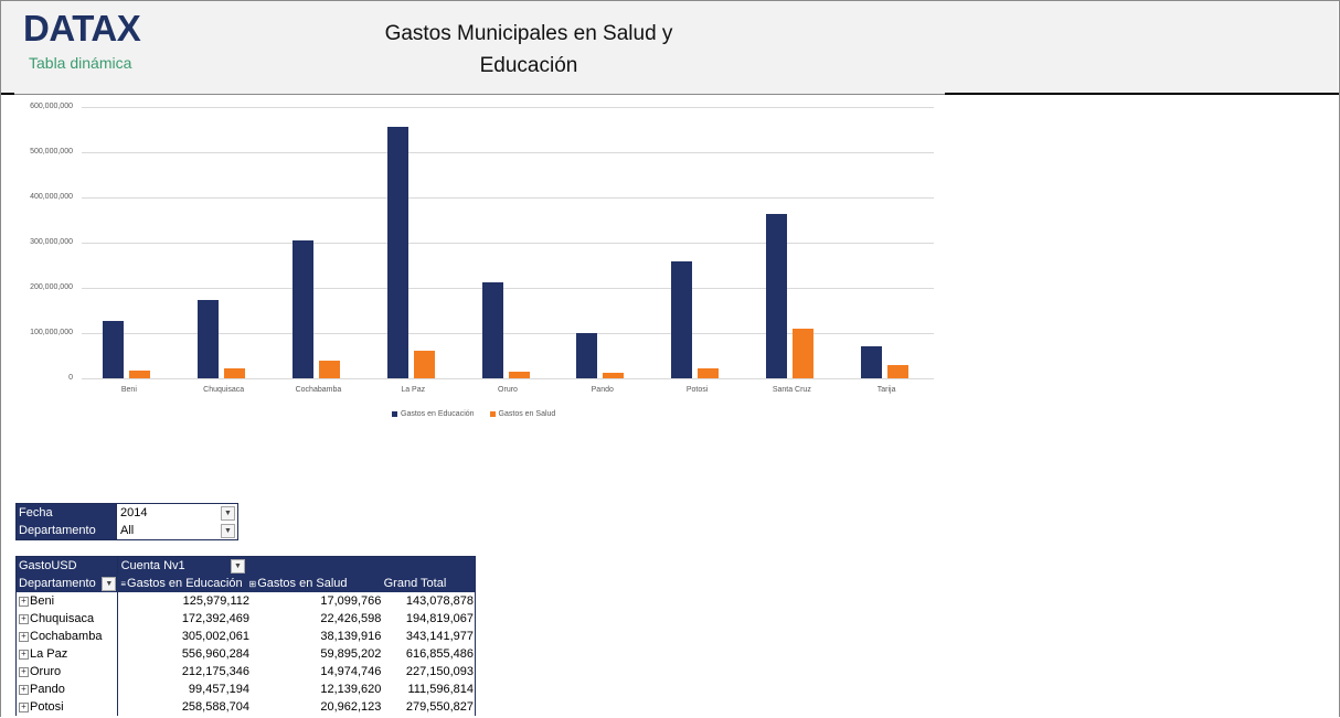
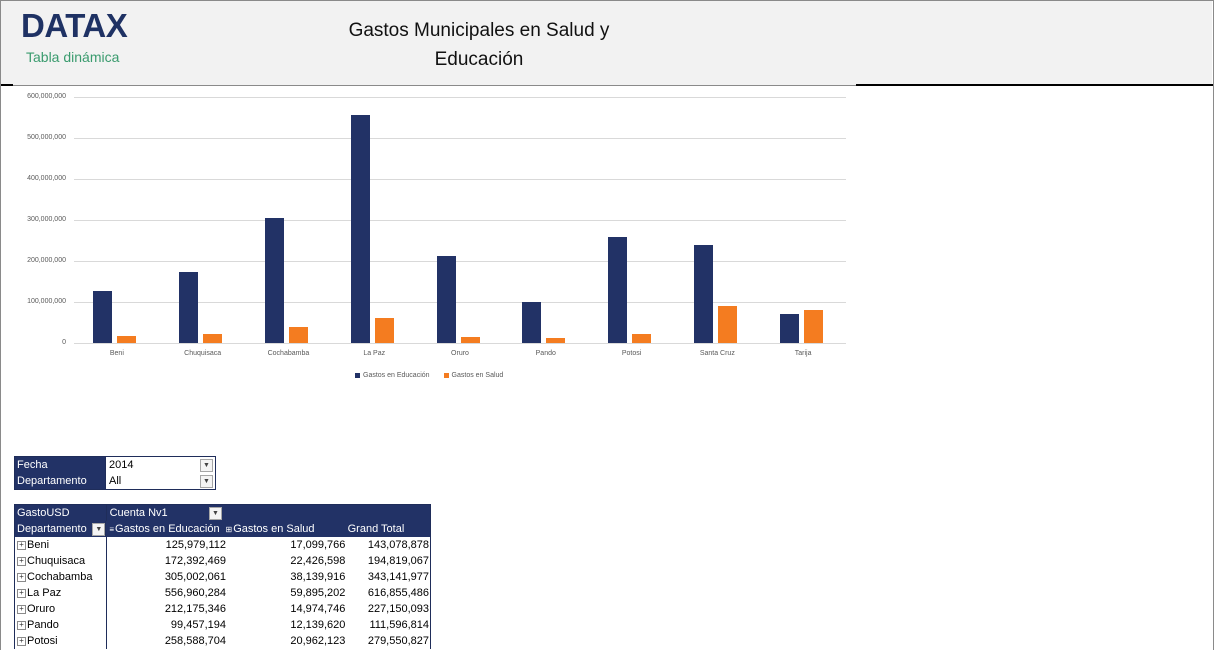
Gastos en Educación/Santa Cruz: 360000000 -> 240000000
Gastos en Salud/Santa Cruz: 110000000 -> 90000000
Gastos en Salud/Tarija: 30000000 -> 80000000
